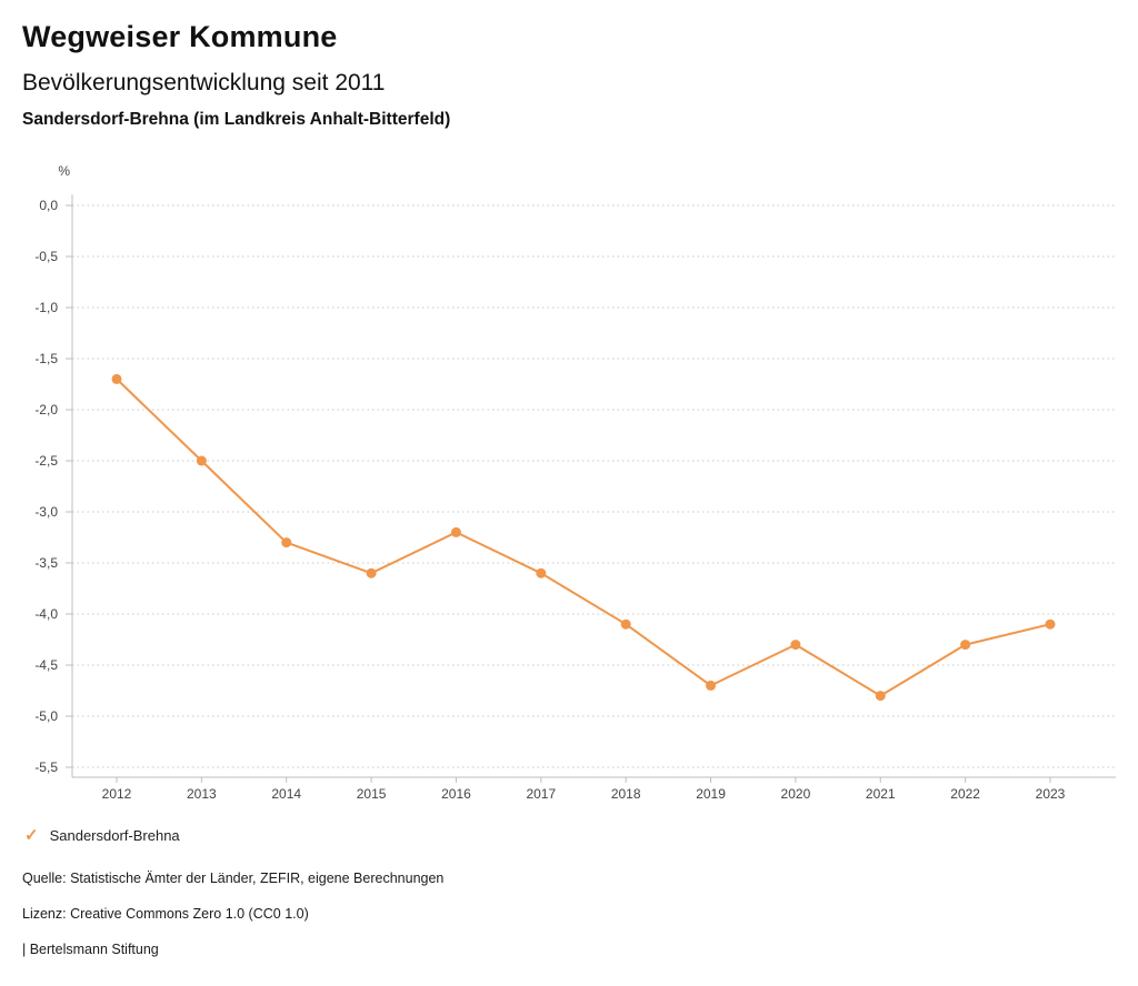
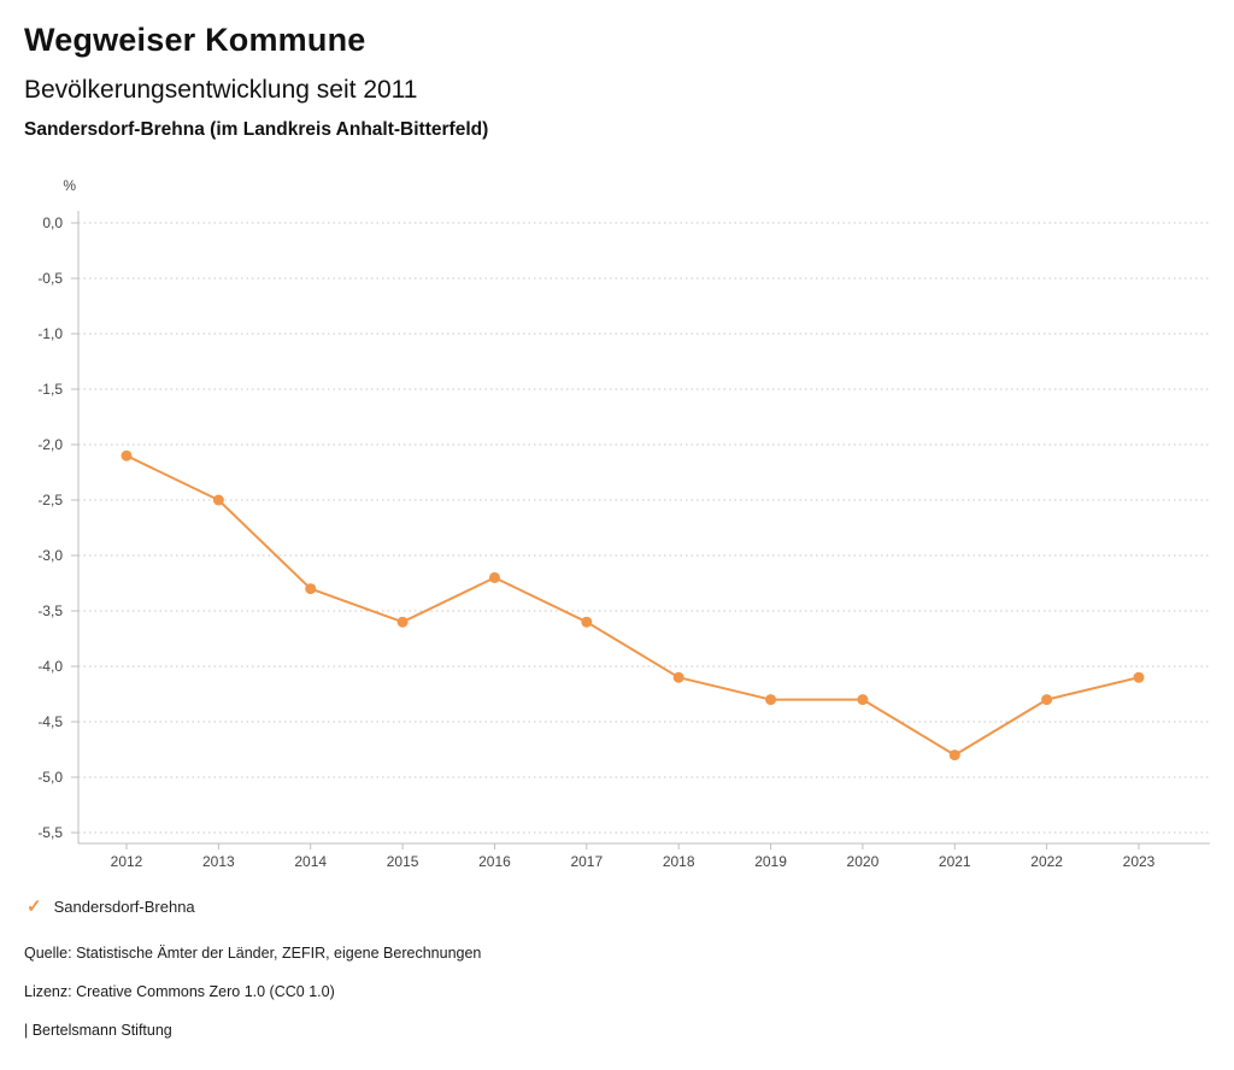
2012: -1,7 -> -2,1
2019: -4,7 -> -4,3
